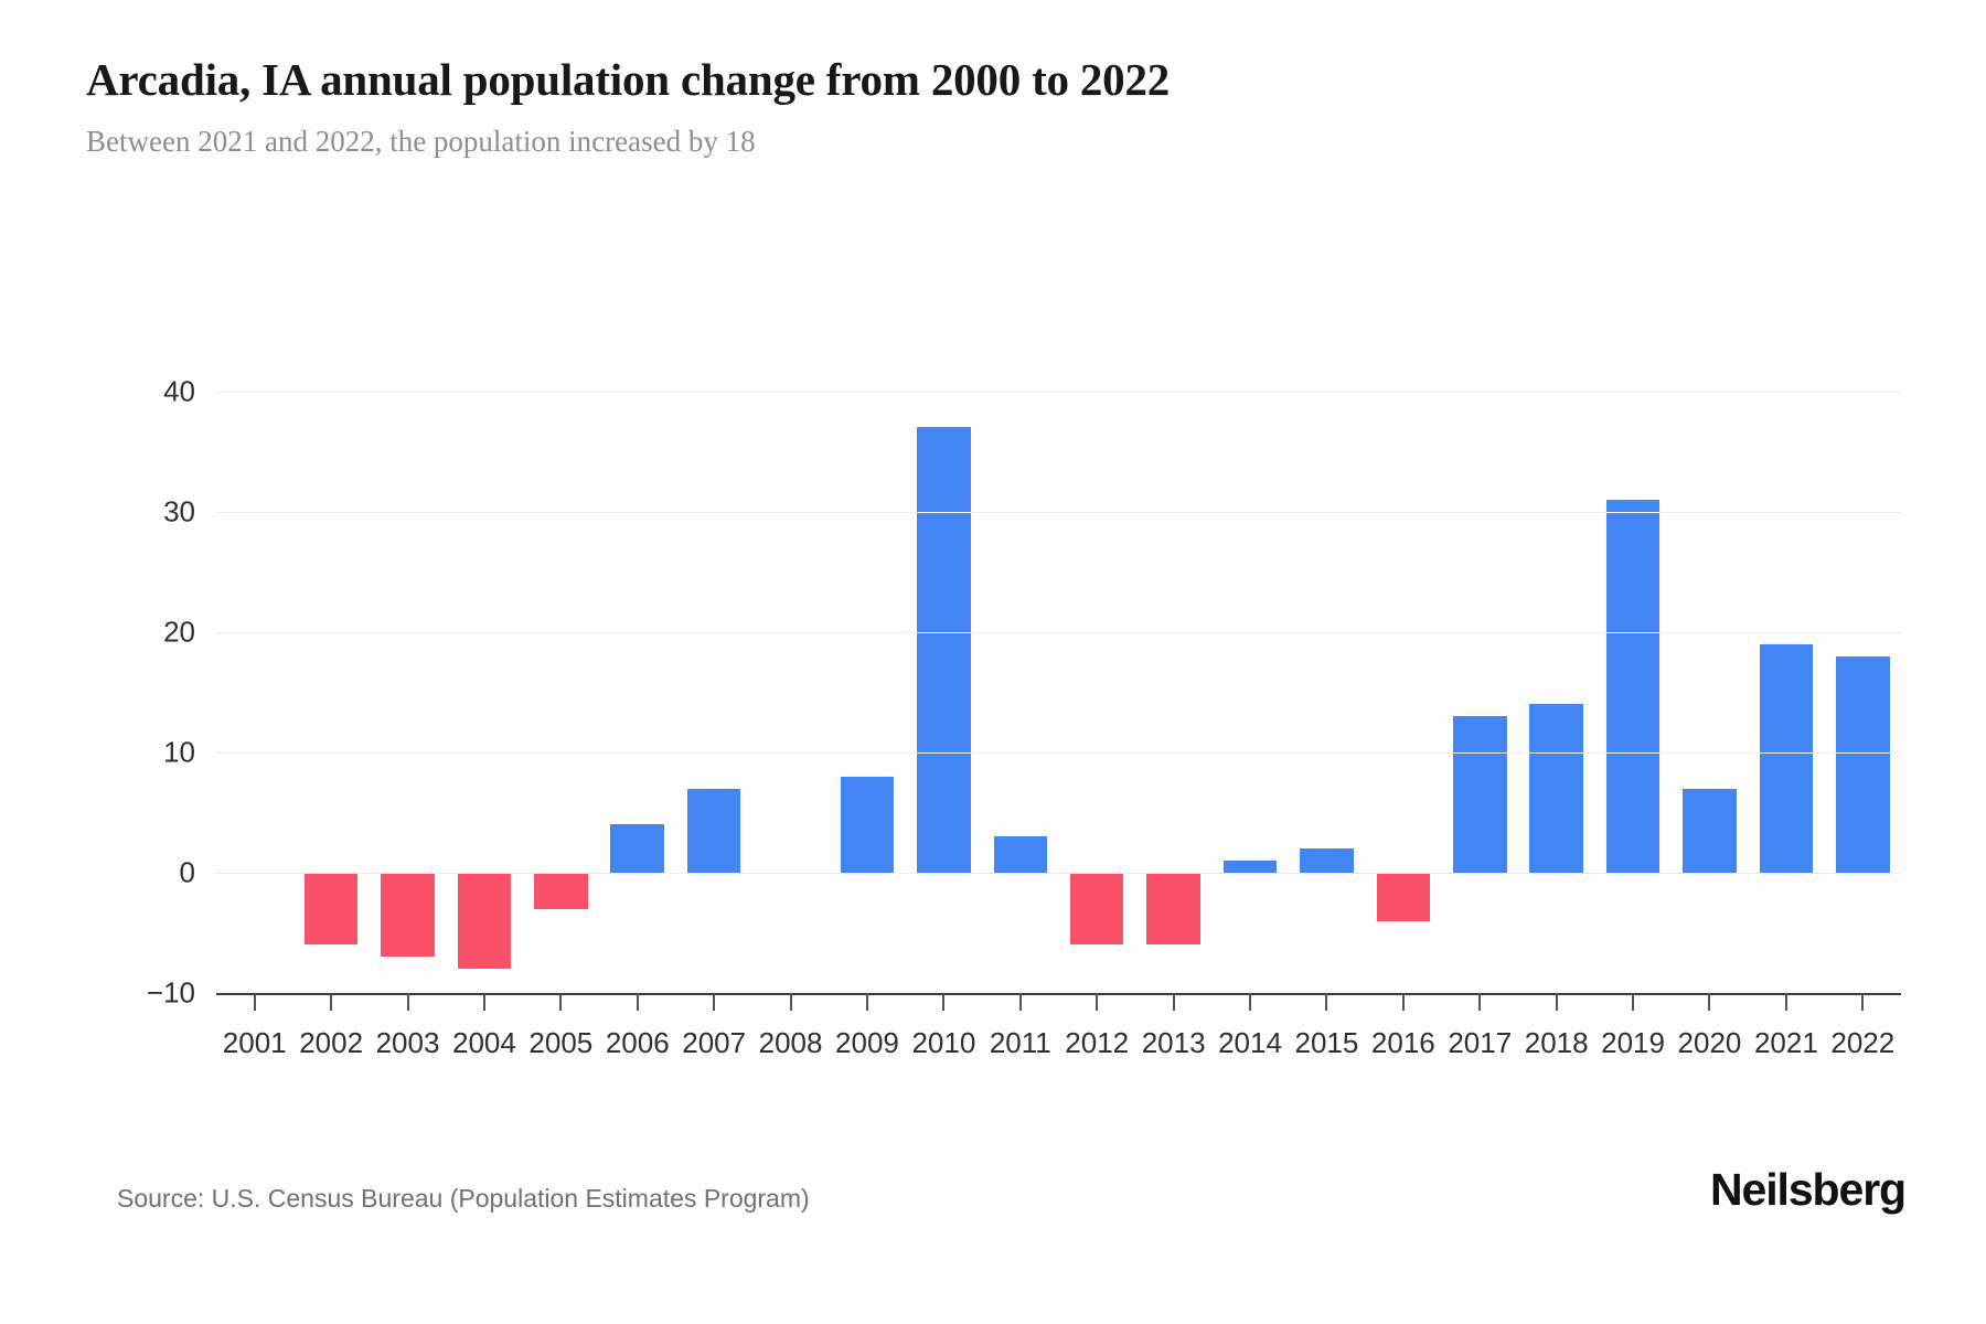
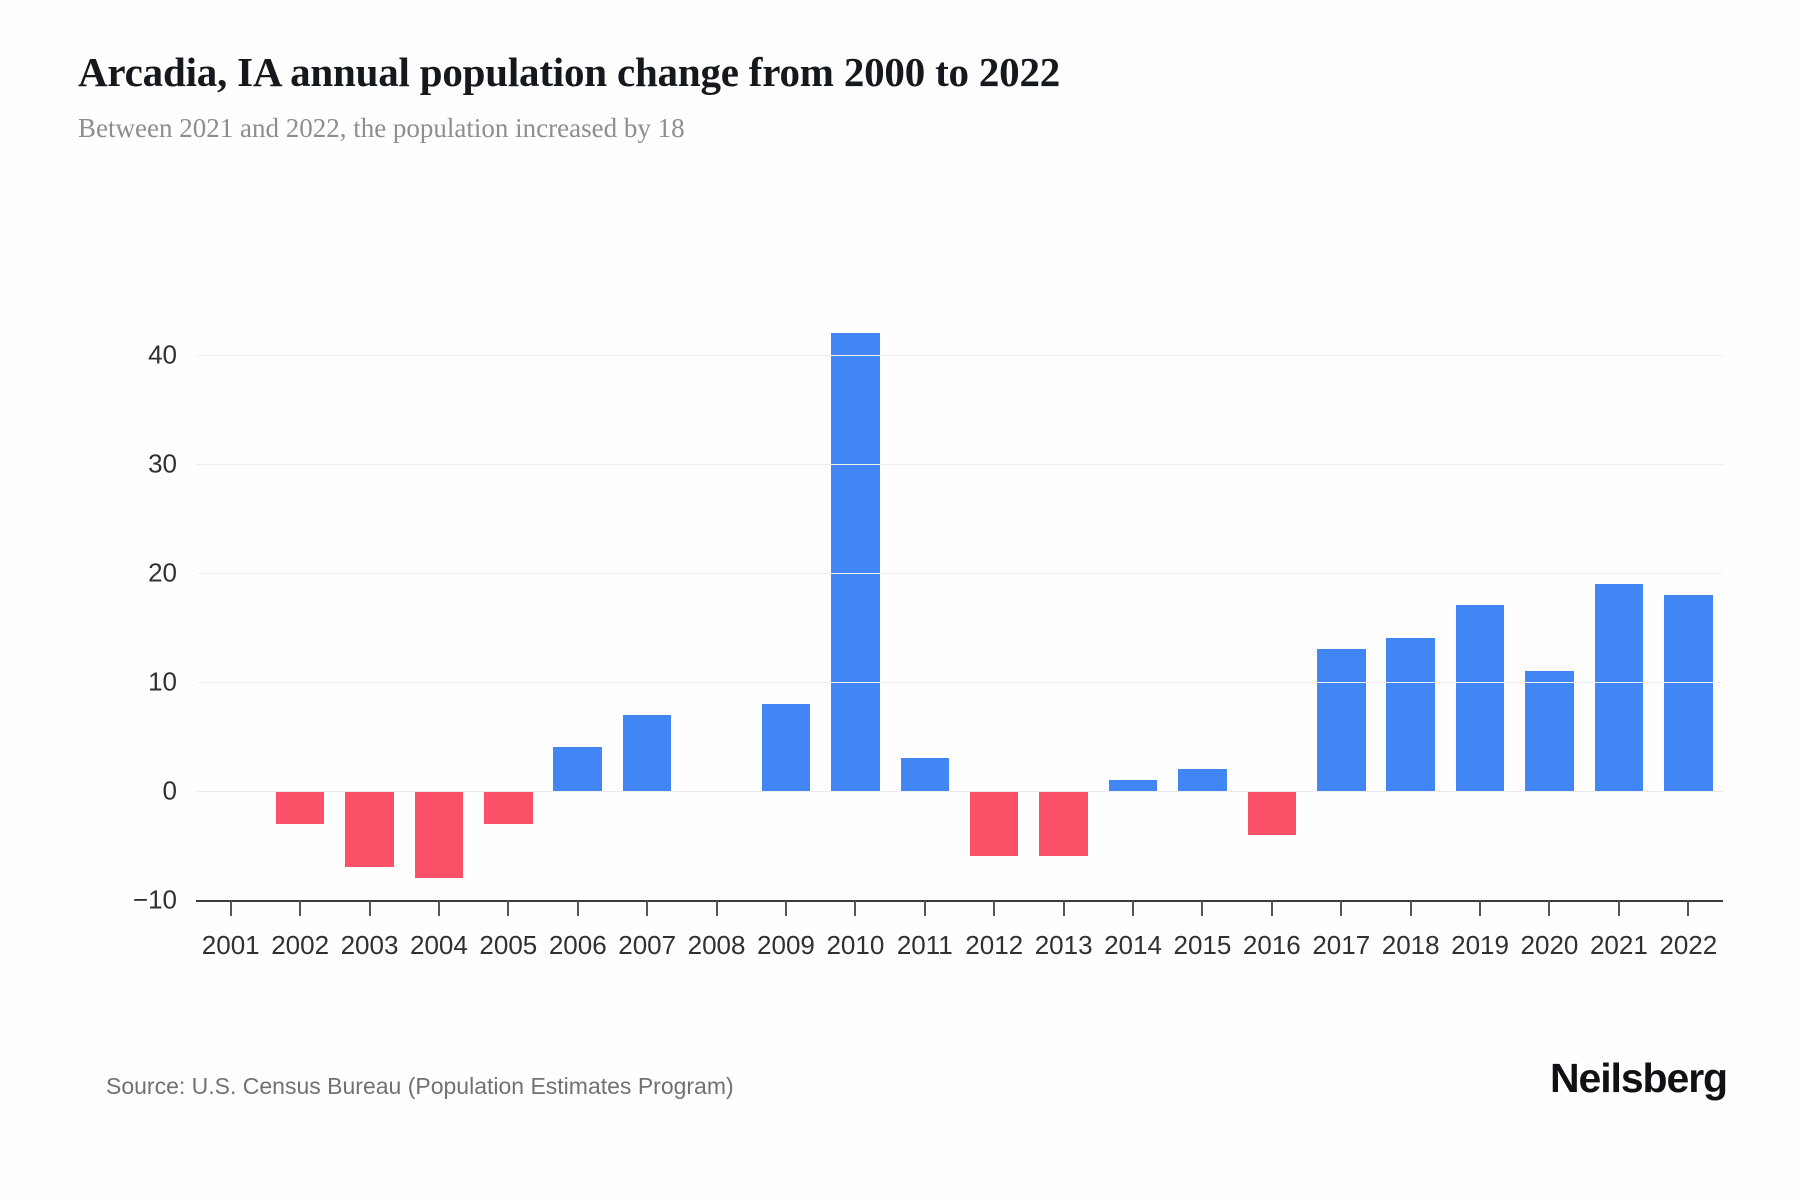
2002: -6 -> -3
2010: 37 -> 42
2019: 31 -> 17
2020: 7 -> 11
